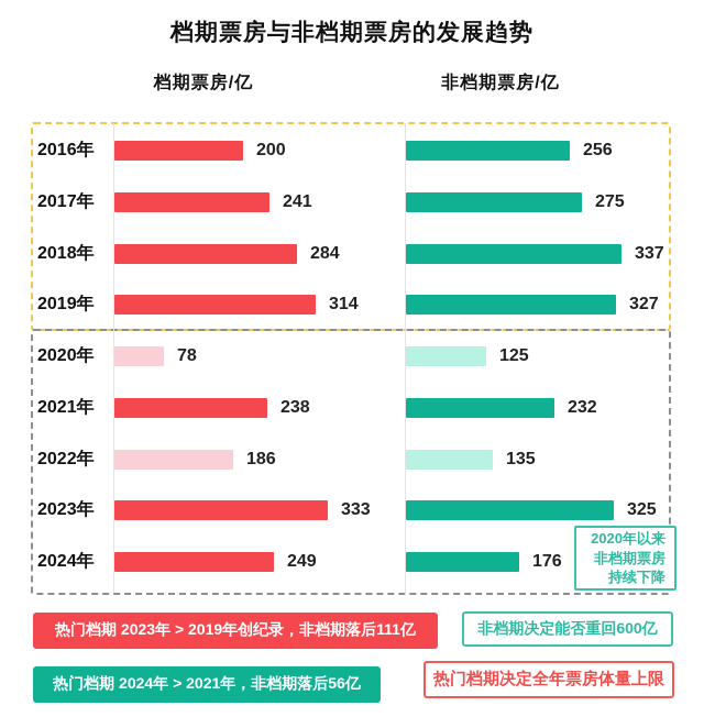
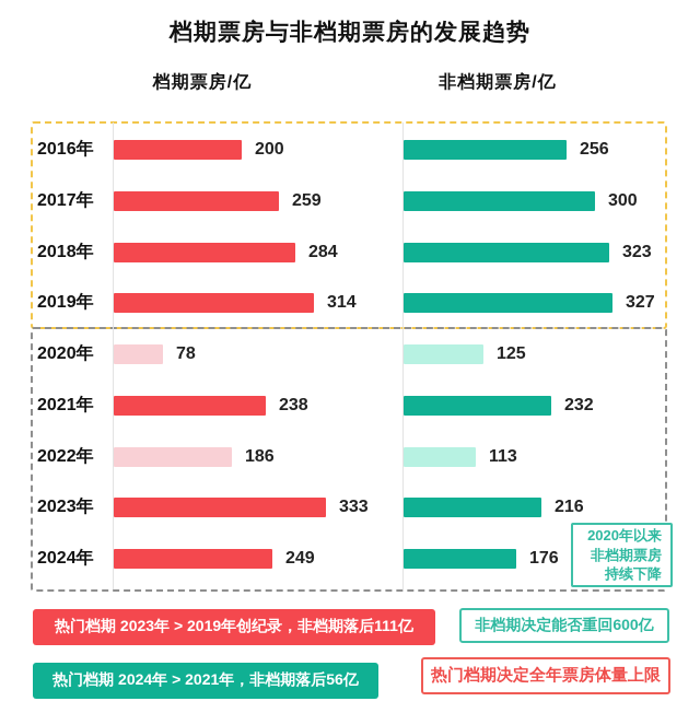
档期票房/亿/2017年: 241 -> 259
非档期票房/亿/2017年: 275 -> 300
非档期票房/亿/2018年: 337 -> 323
非档期票房/亿/2022年: 135 -> 113
非档期票房/亿/2023年: 325 -> 216
